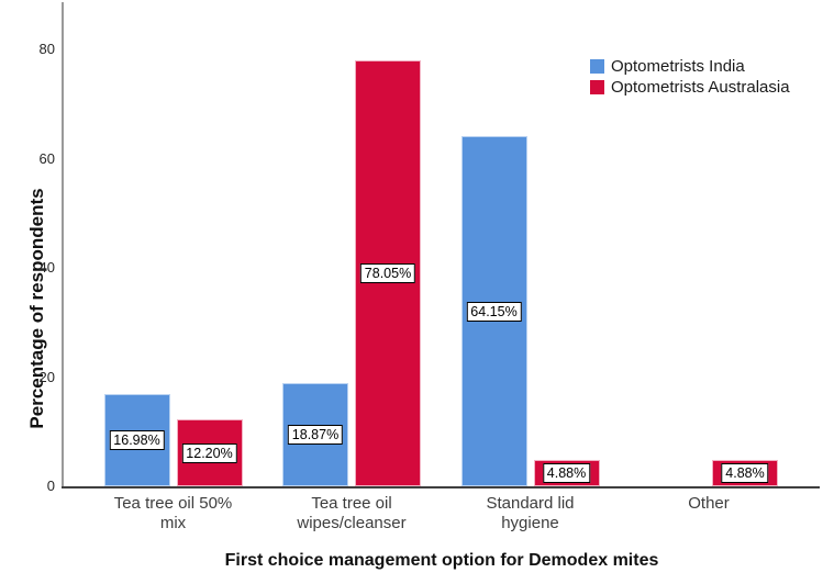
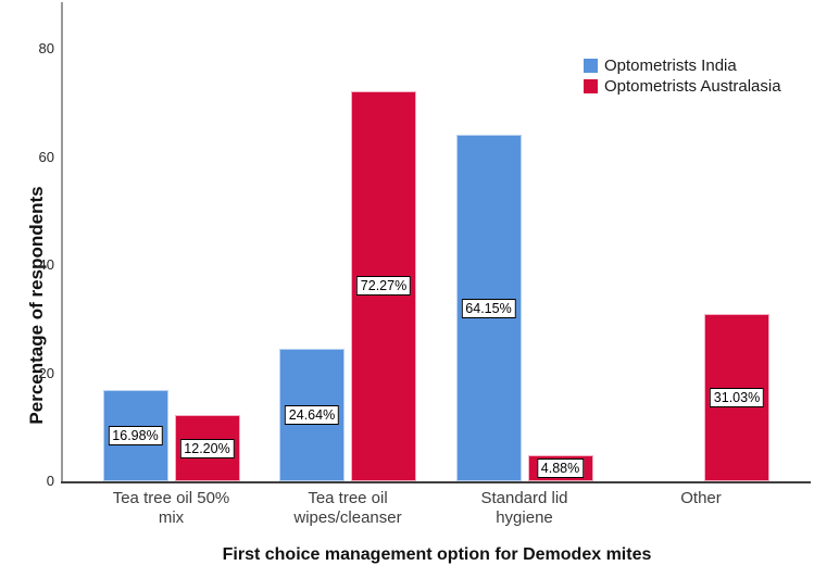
Optometrists India/Tea tree oil wipes/cleanser: 18.87% -> 24.64%
Optometrists Australasia/Tea tree oil wipes/cleanser: 78.05% -> 72.27%
Optometrists Australasia/Other: 4.88% -> 31.03%
